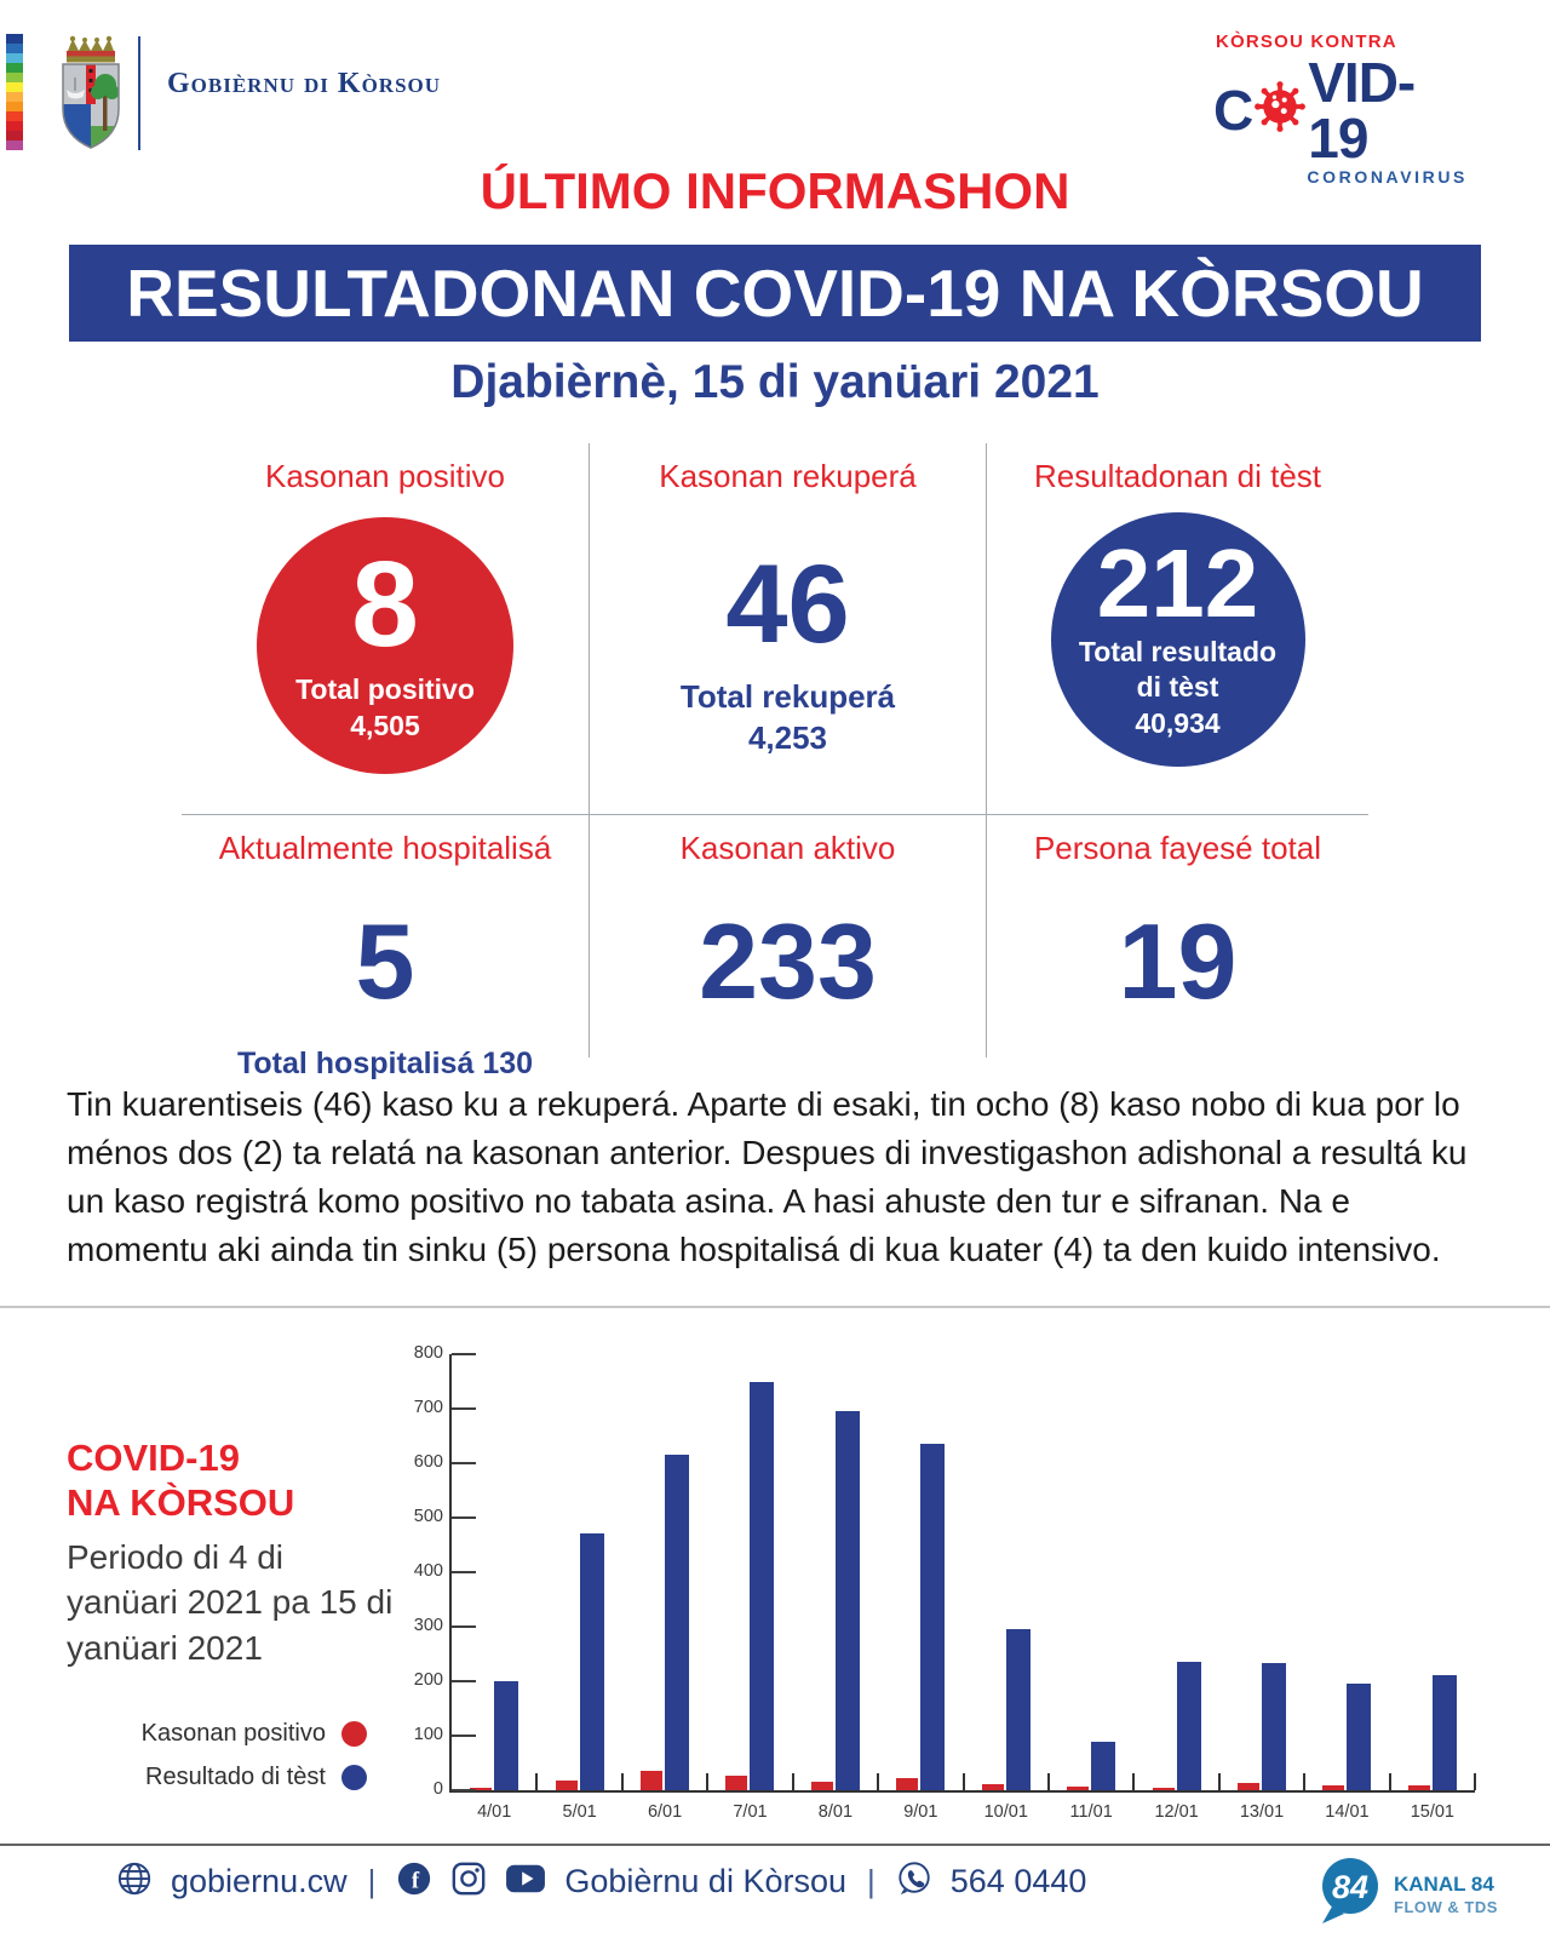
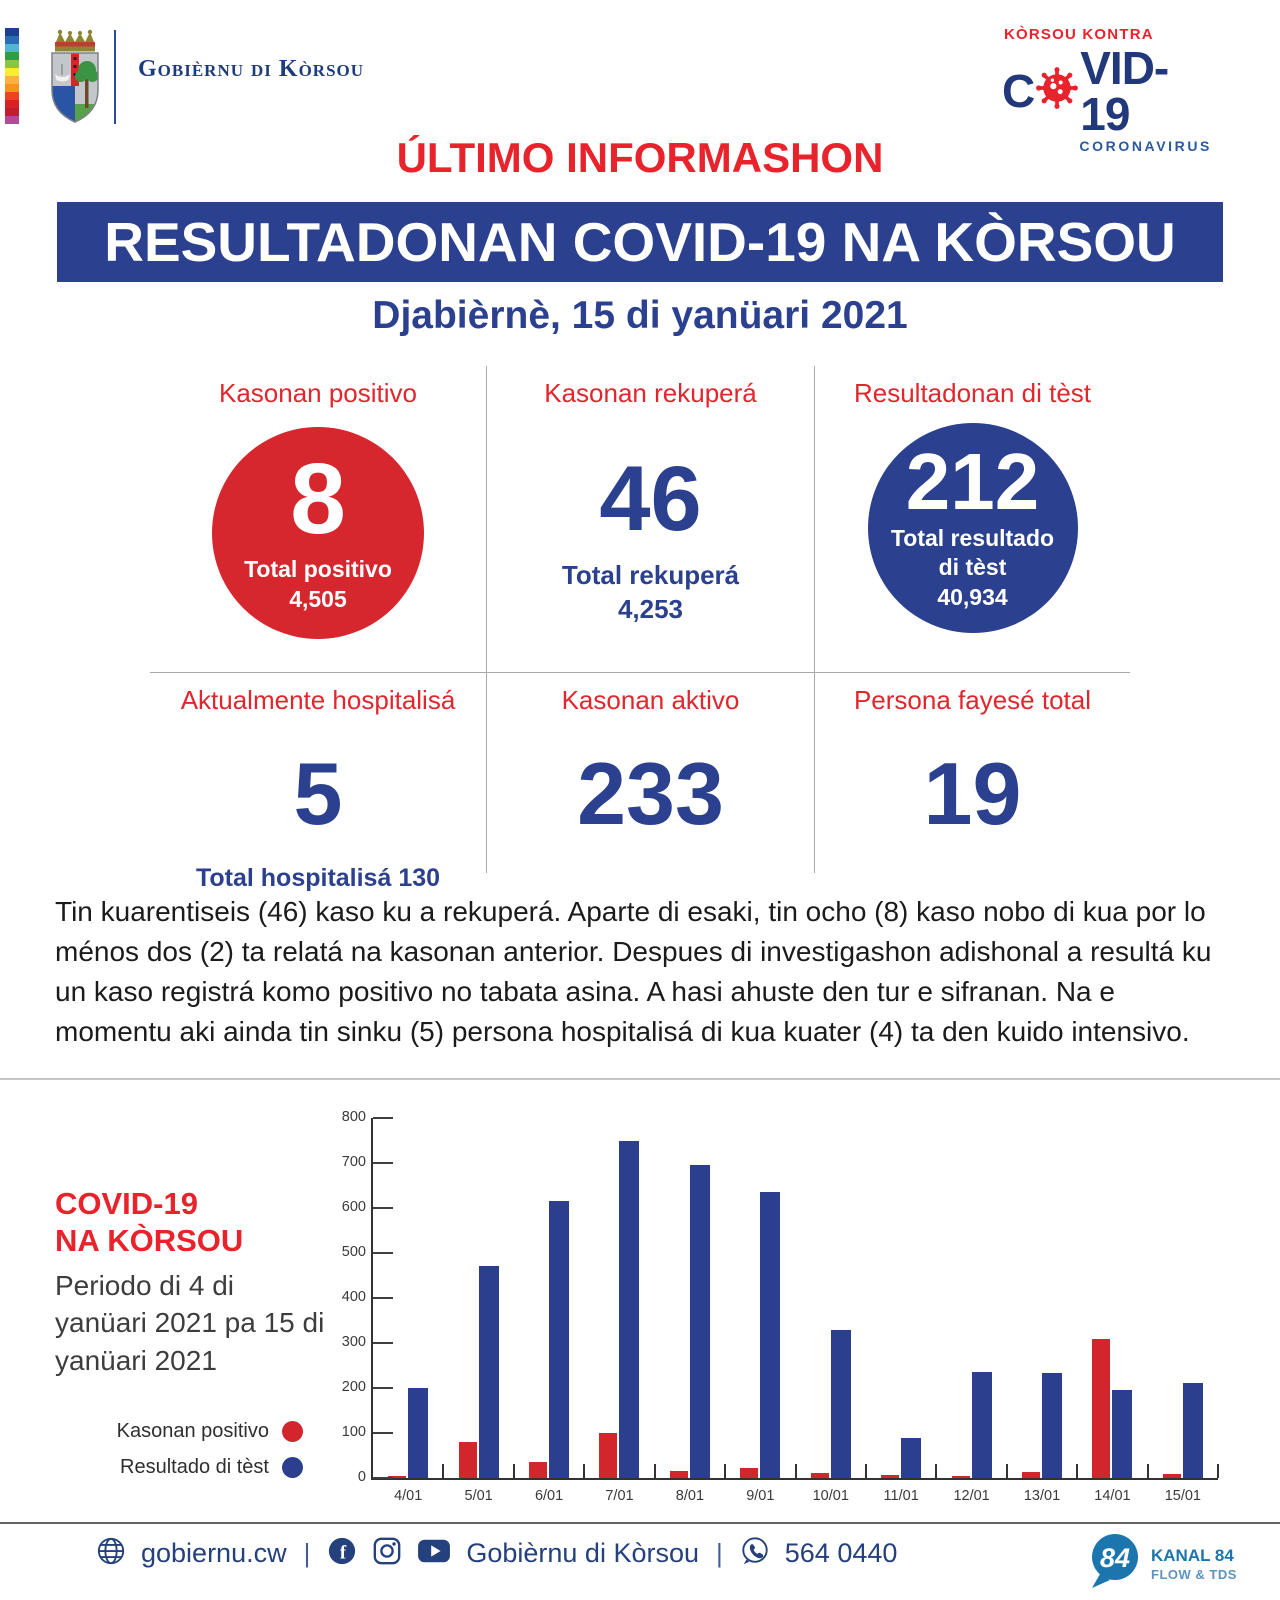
Kasonan positivo/5/01: 20 -> 80
Kasonan positivo/7/01: 30 -> 100
Resultado di tèst/10/01: 300 -> 330
Kasonan positivo/14/01: 10 -> 310
